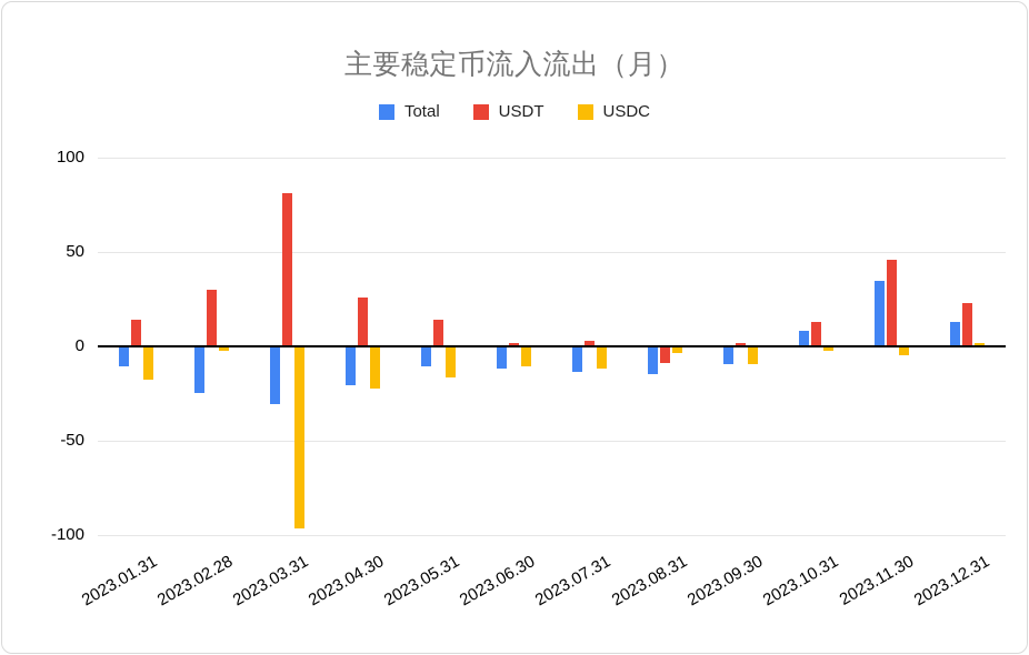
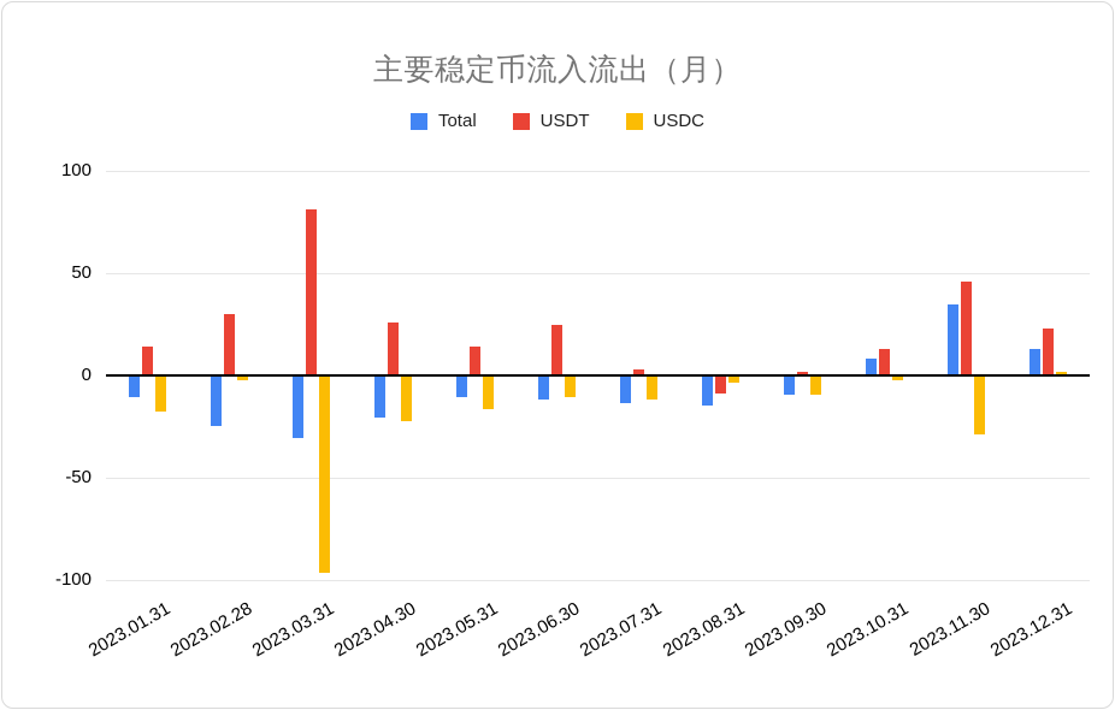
USDT/2023.06.30: 2 -> 25
USDC/2023.11.30: -4 -> -28
